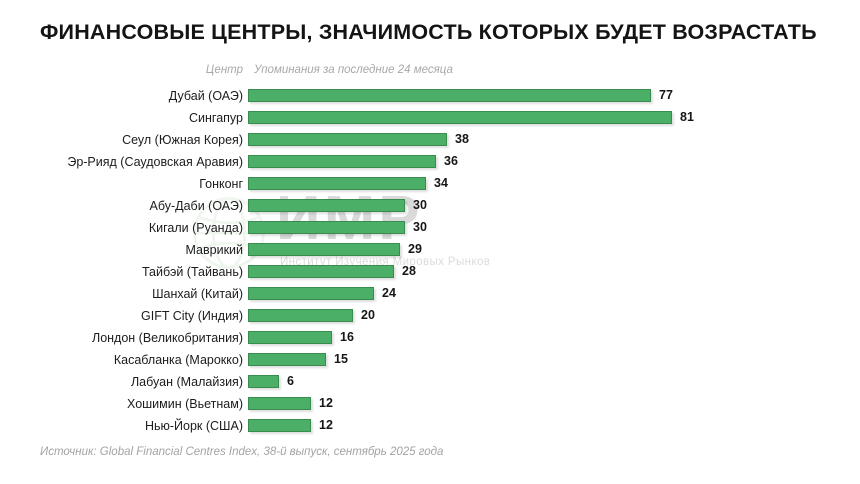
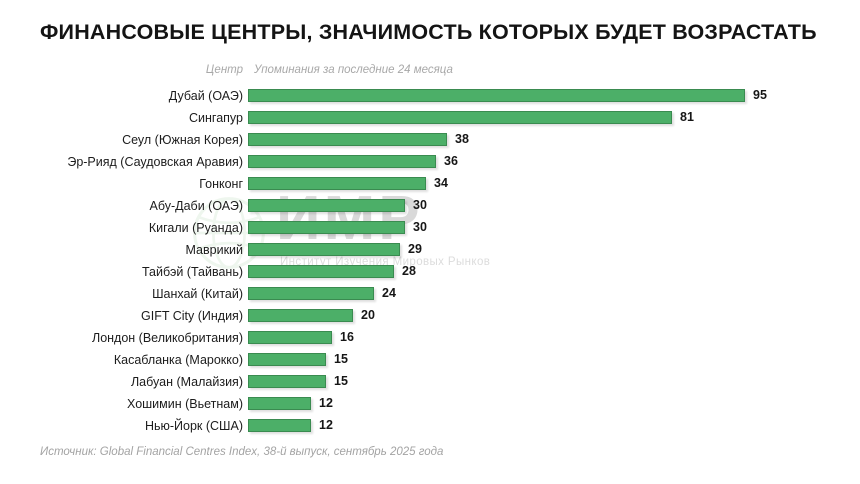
Дубай (ОАЭ): 77 -> 95
Лабуан (Малайзия): 6 -> 15
